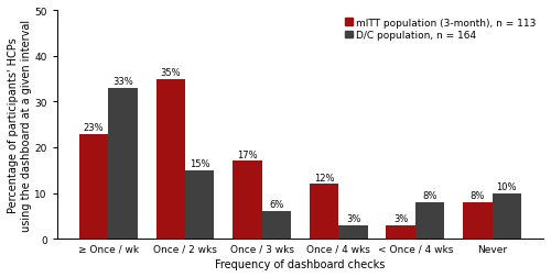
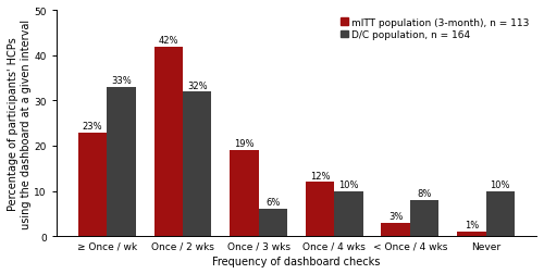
mITT population (3-month), n = 113/Once / 2 wks: 35% -> 42%
D/C population, n = 164/Once / 2 wks: 15% -> 32%
mITT population (3-month), n = 113/Once / 3 wks: 17% -> 19%
D/C population, n = 164/Once / 4 wks: 3% -> 10%
mITT population (3-month), n = 113/Never: 8% -> 1%
